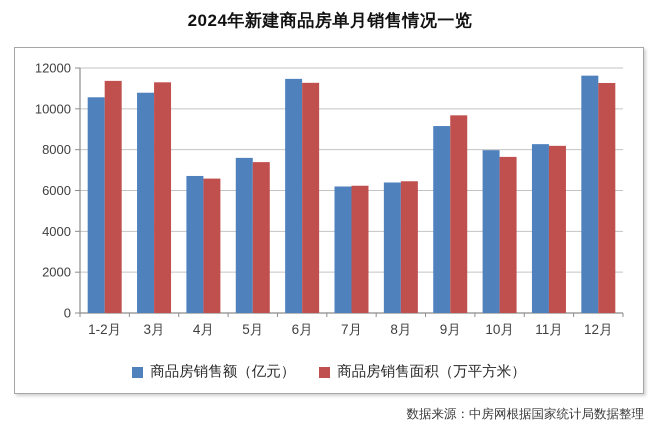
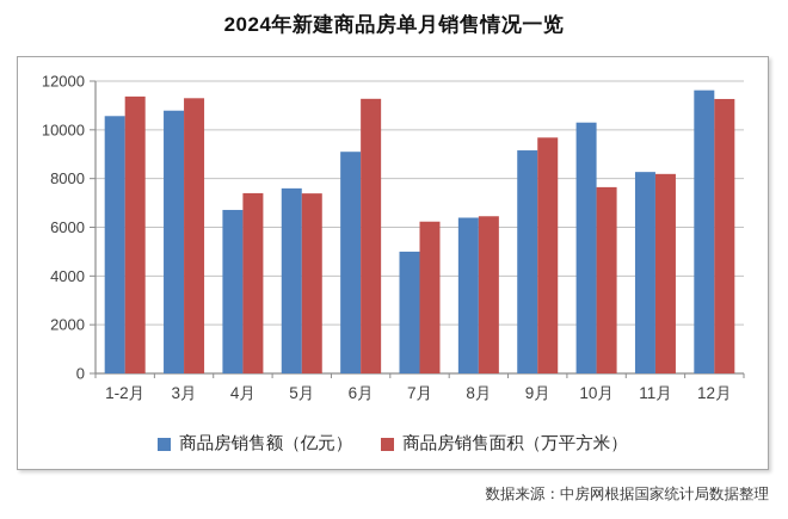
商品房销售面积（万平方米）/4月: 6600 -> 7400
商品房销售额（亿元）/6月: 11500 -> 9100
商品房销售额（亿元）/7月: 6200 -> 5000
商品房销售额（亿元）/10月: 8000 -> 10300
